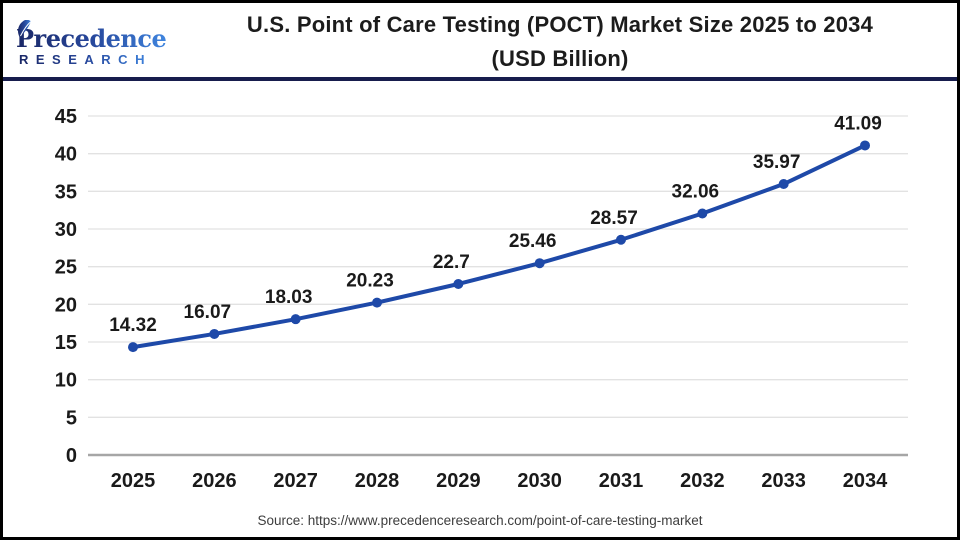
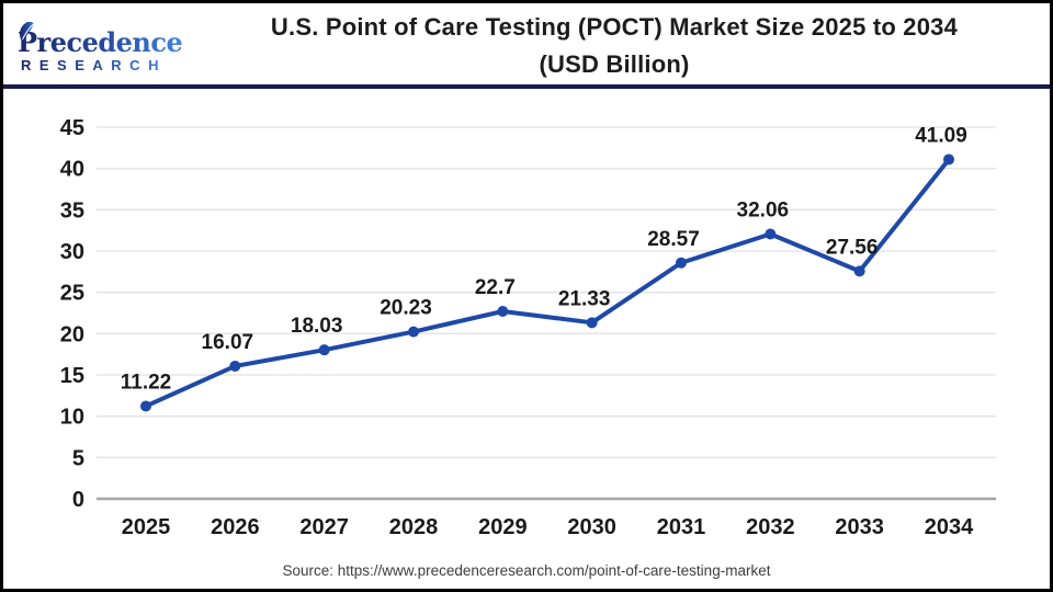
2025: 14.32 -> 11.22
2030: 25.46 -> 21.33
2033: 35.97 -> 27.56
